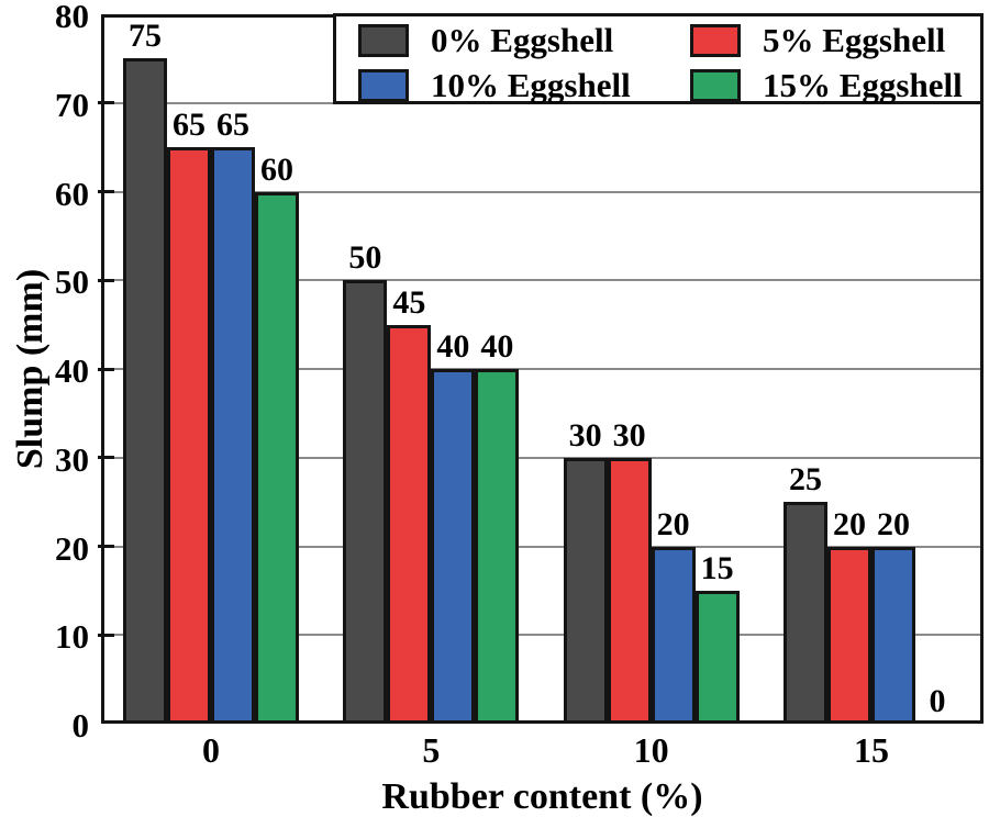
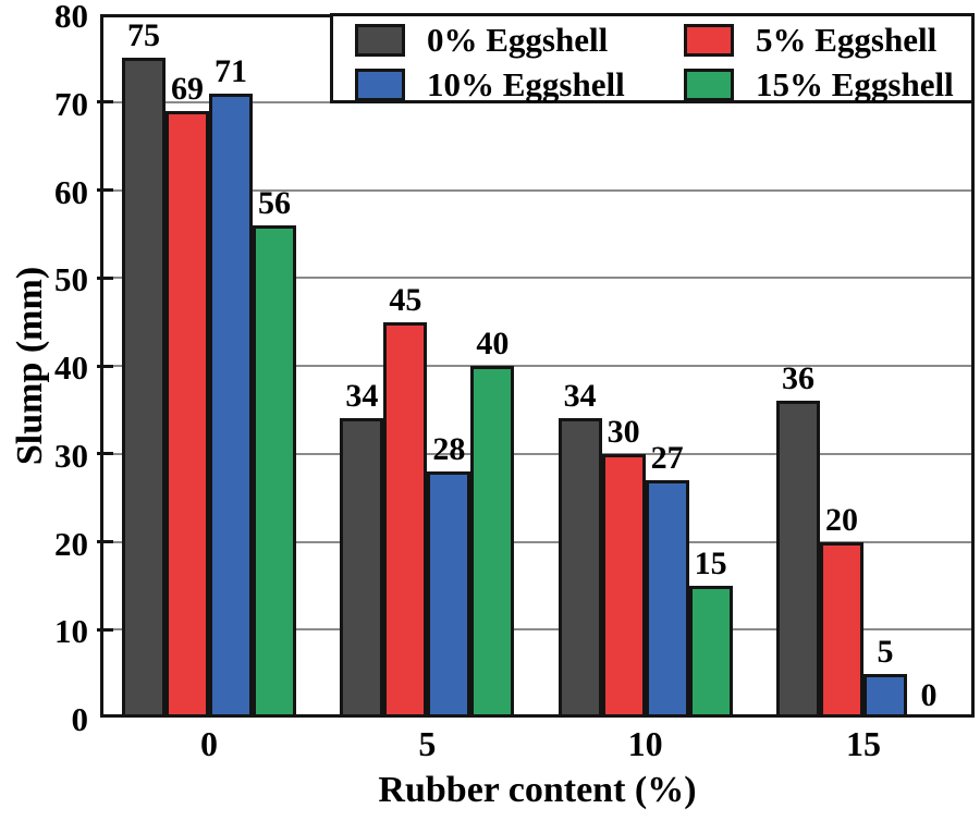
5% Eggshell/0: 65 -> 69
10% Eggshell/0: 65 -> 71
15% Eggshell/0: 60 -> 56
0% Eggshell/5: 50 -> 34
10% Eggshell/5: 40 -> 28
0% Eggshell/10: 30 -> 34
10% Eggshell/10: 20 -> 27
0% Eggshell/15: 25 -> 36
10% Eggshell/15: 20 -> 5
